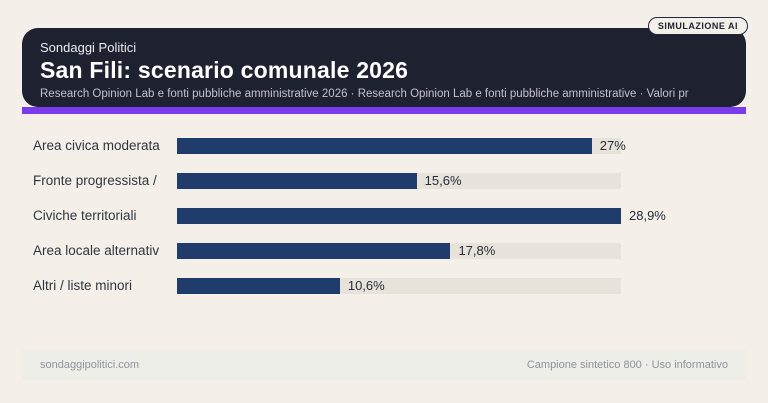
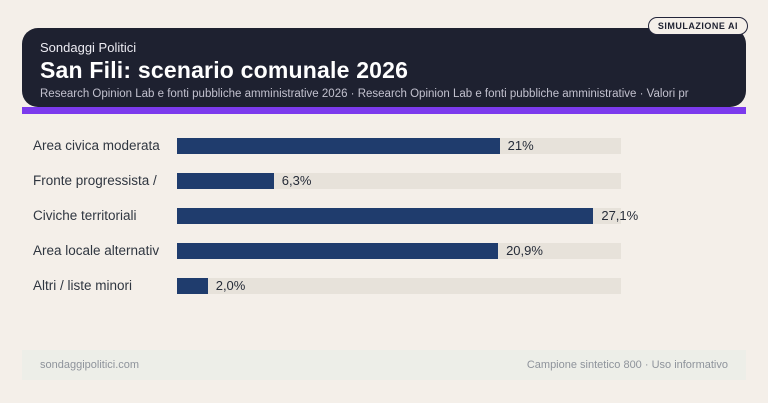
Area civica moderata: 27% -> 21%
Fronte progressista /: 15,6% -> 6,3%
Civiche territoriali: 28,9% -> 27,1%
Area locale alternativ: 17,8% -> 20,9%
Altri / liste minori: 10,6% -> 2,0%
